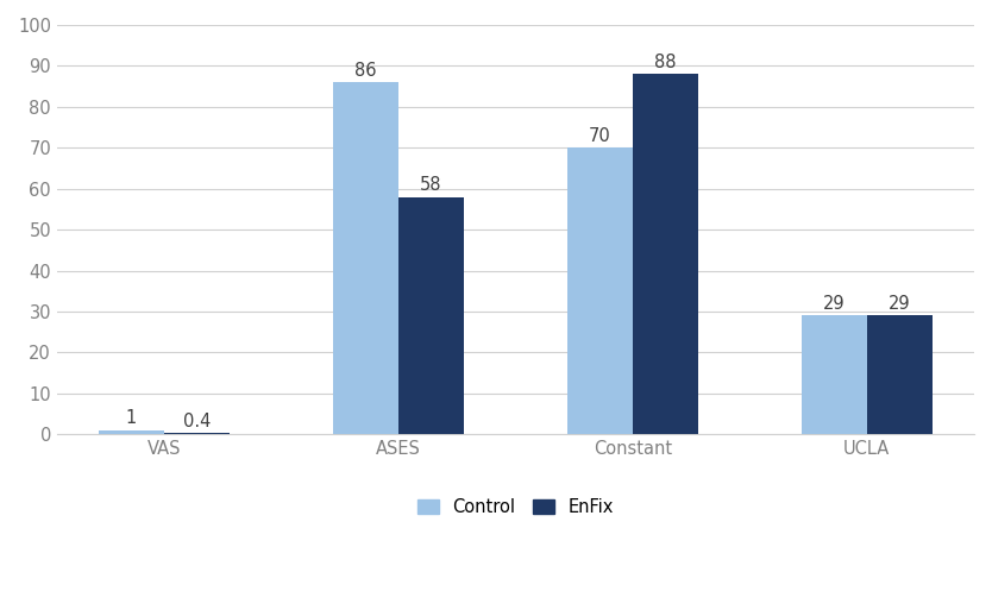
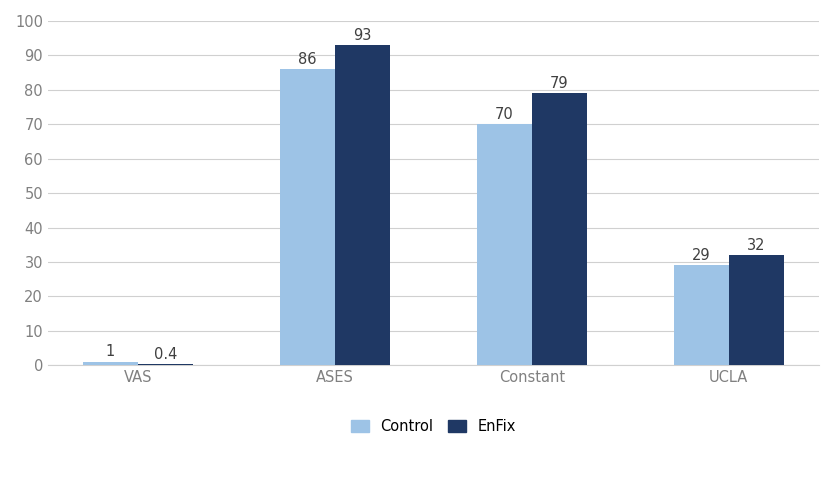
EnFix/ASES: 58 -> 93
EnFix/Constant: 88 -> 79
EnFix/UCLA: 29 -> 32
